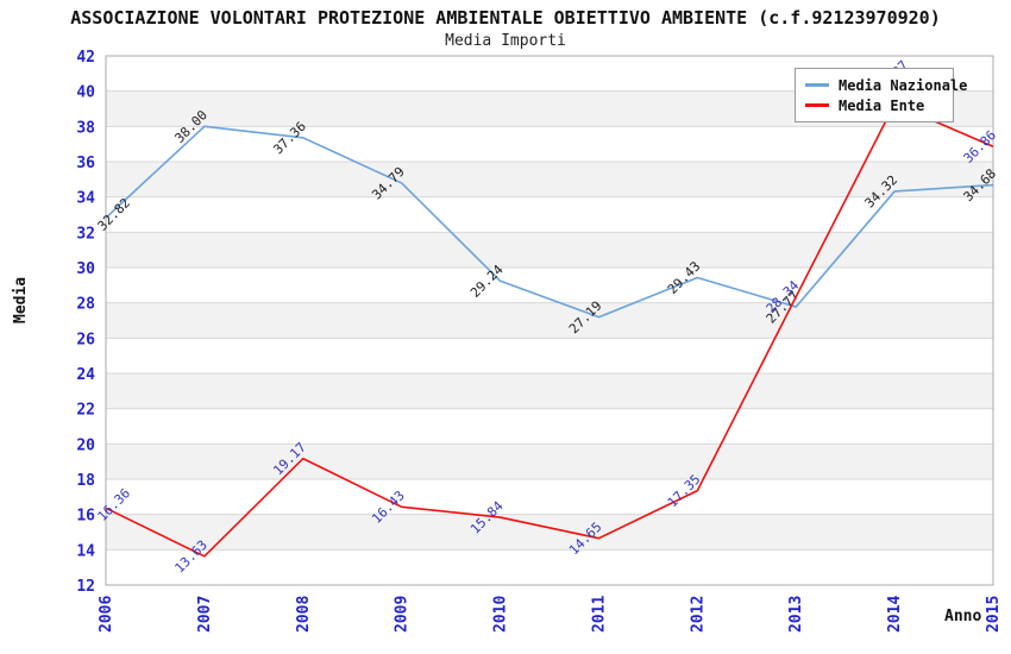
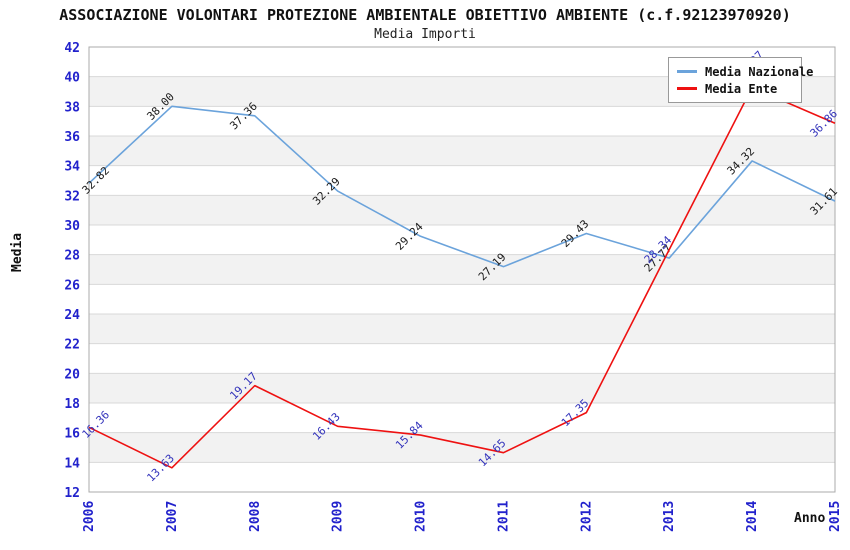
Media Nazionale/2009: 34.79 -> 32.29
Media Nazionale/2015: 34.68 -> 31.61
